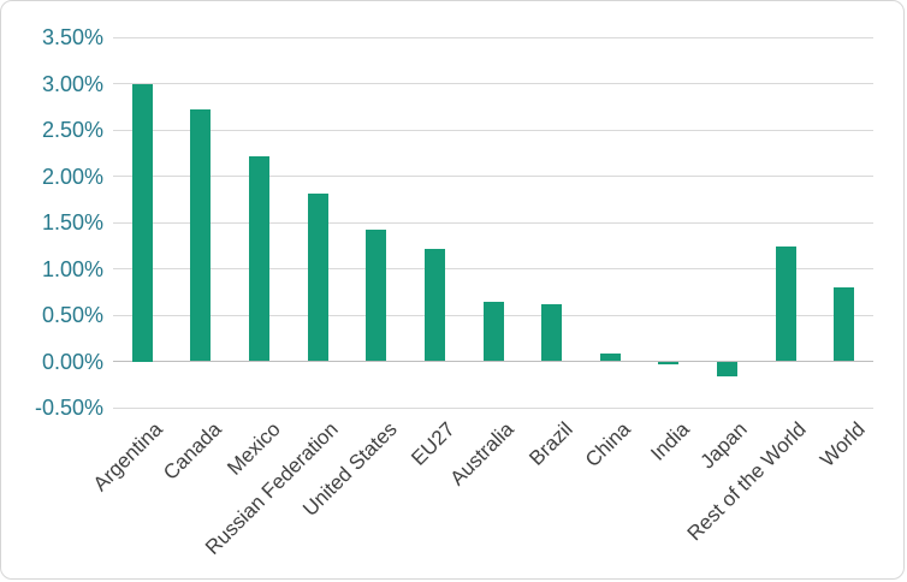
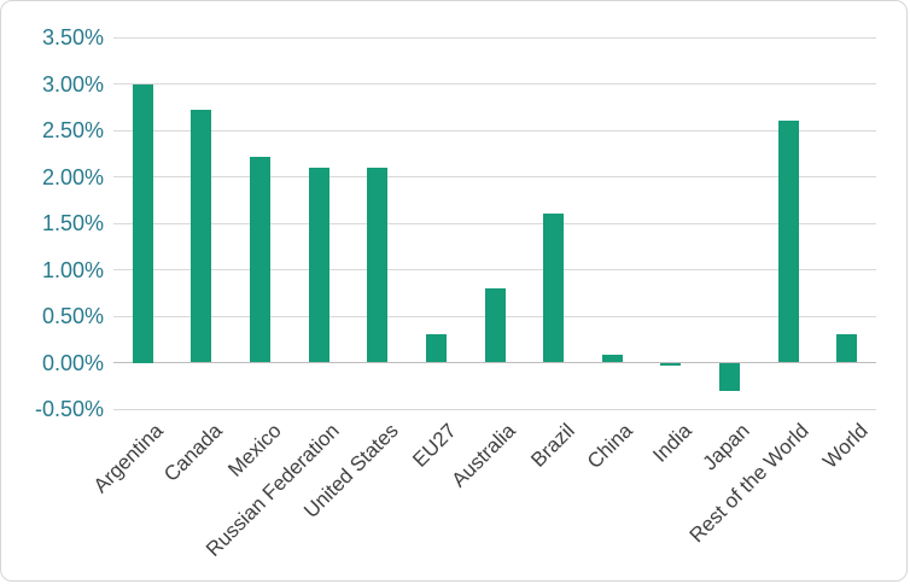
Russian Federation: 1.8% -> 2.1%
United States: 1.4% -> 2.1%
EU27: 1.2% -> 0.3%
Australia: 0.6% -> 0.8%
Brazil: 0.6% -> 1.6%
Japan: -0.2% -> -0.3%
Rest of the World: 1.2% -> 2.6%
World: 0.8% -> 0.3%
